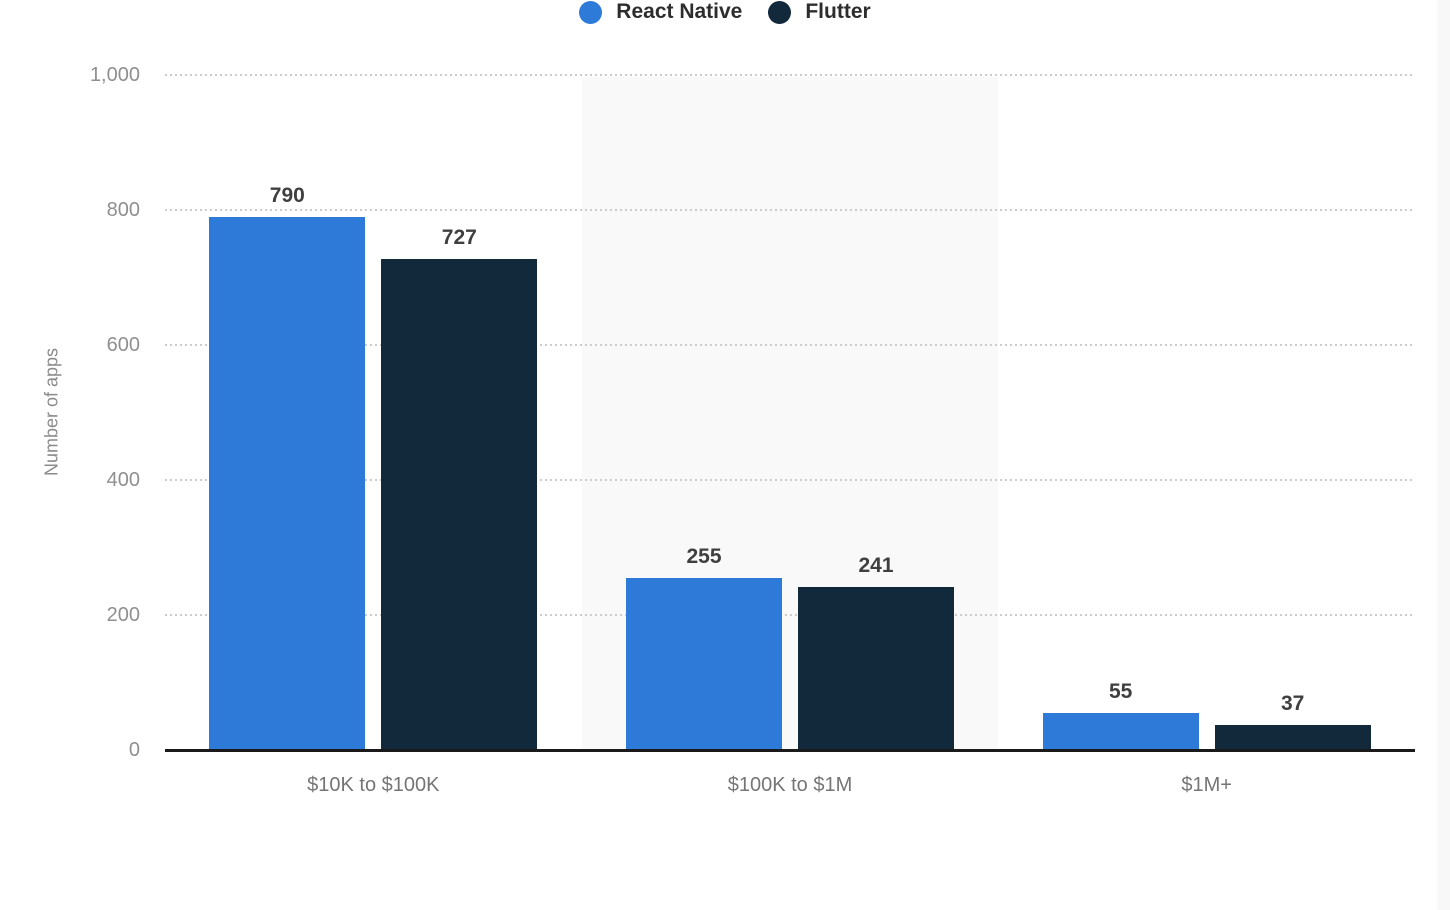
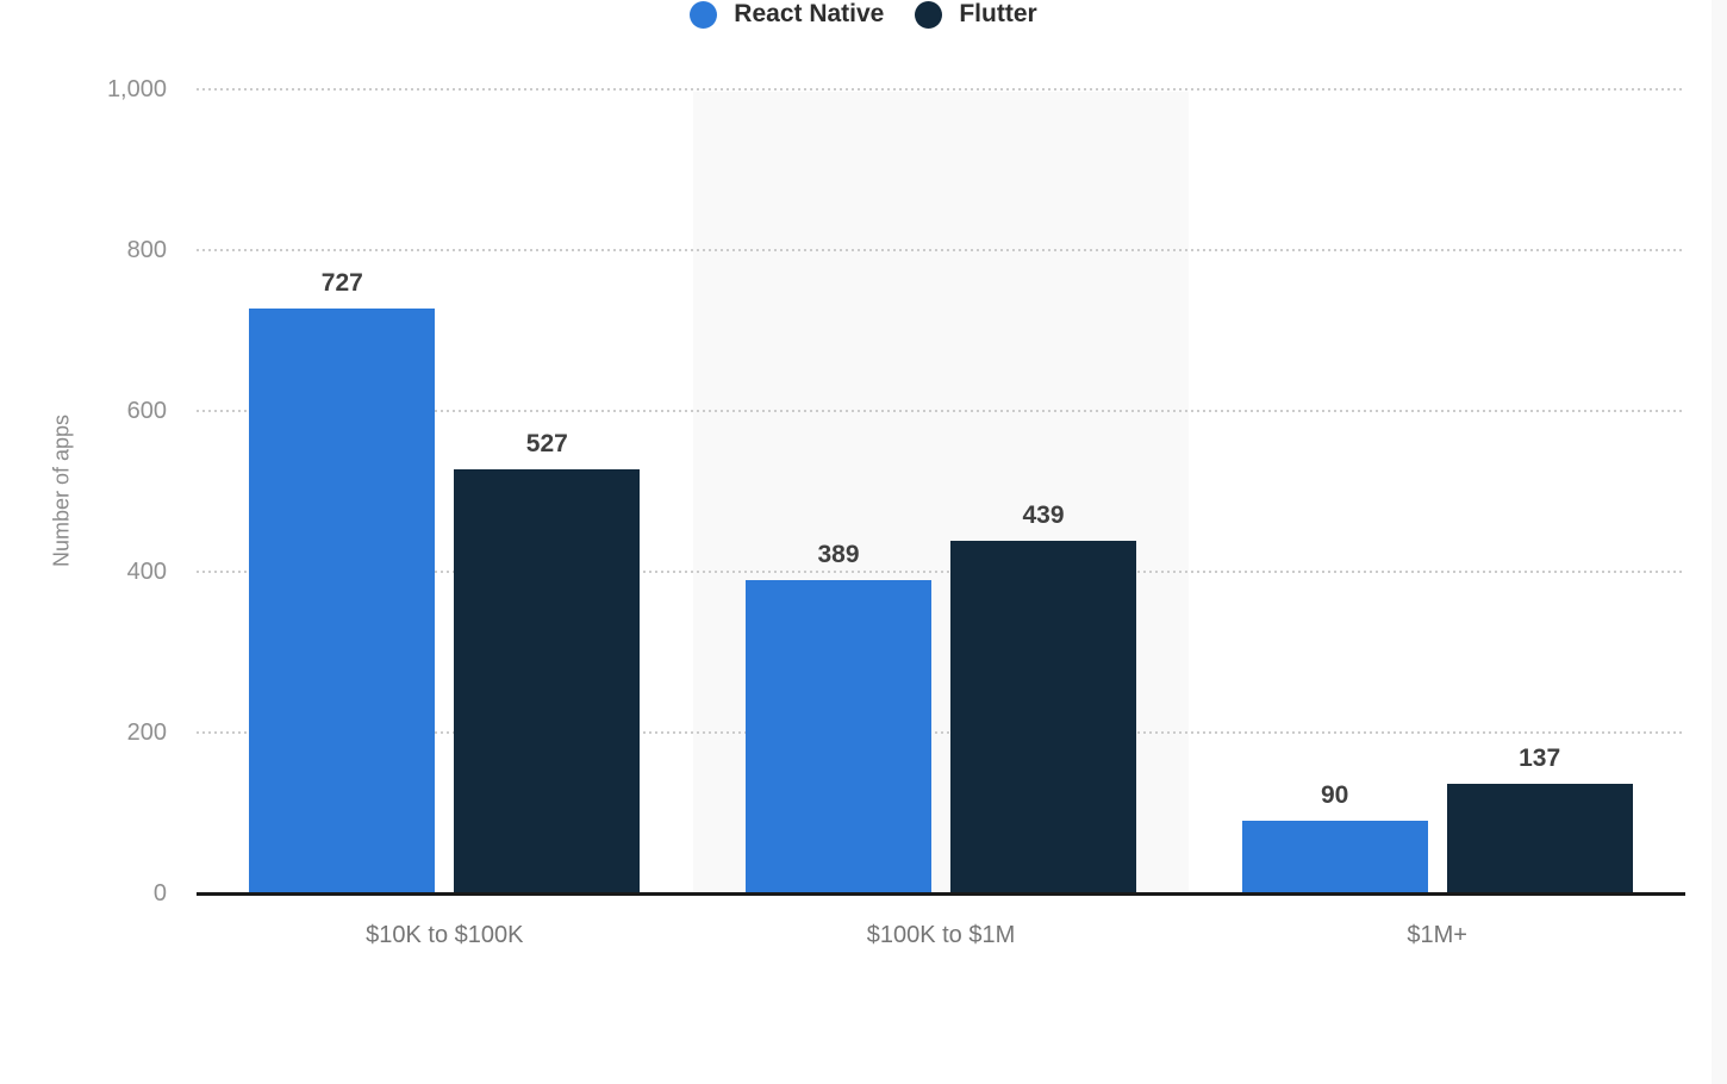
React Native/$10K to $100K: 790 -> 727
Flutter/$10K to $100K: 727 -> 527
React Native/$100K to $1M: 255 -> 389
Flutter/$100K to $1M: 241 -> 439
React Native/$1M+: 55 -> 90
Flutter/$1M+: 37 -> 137
